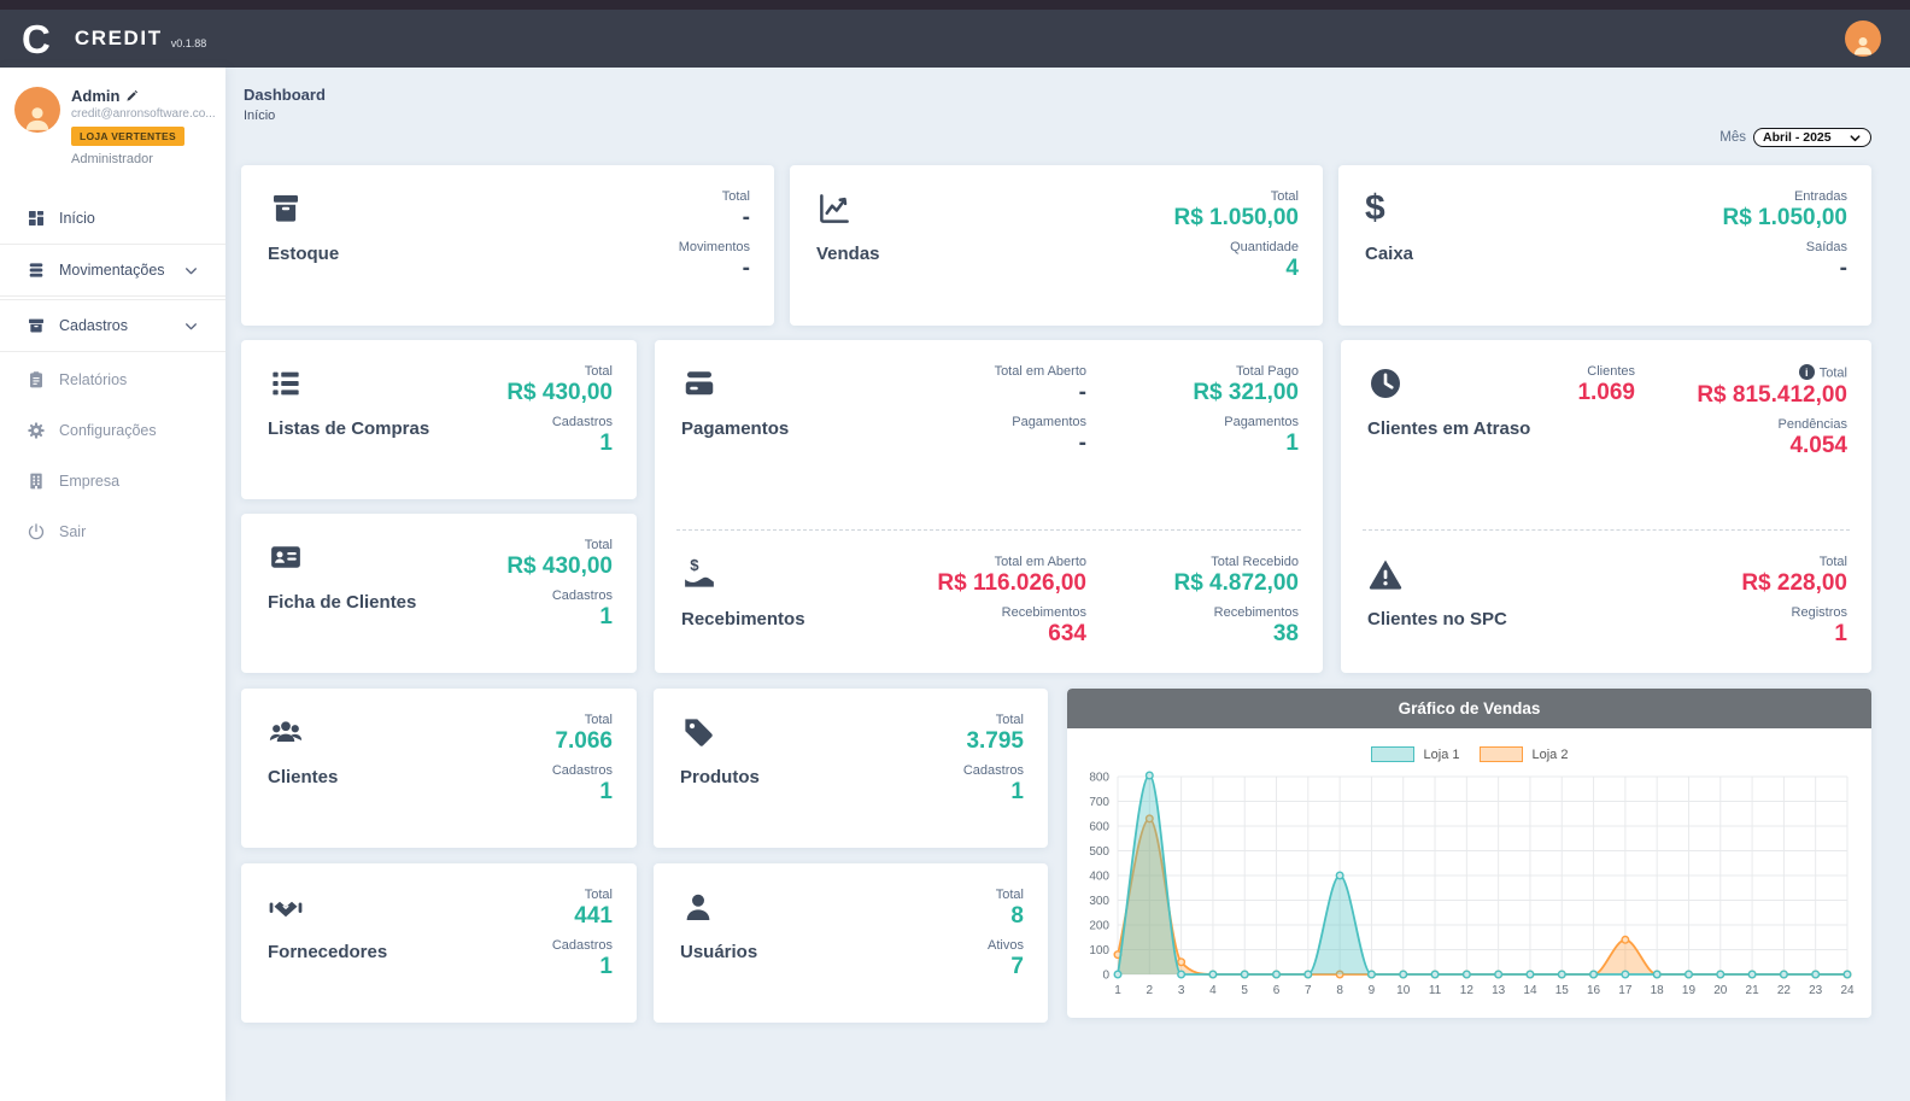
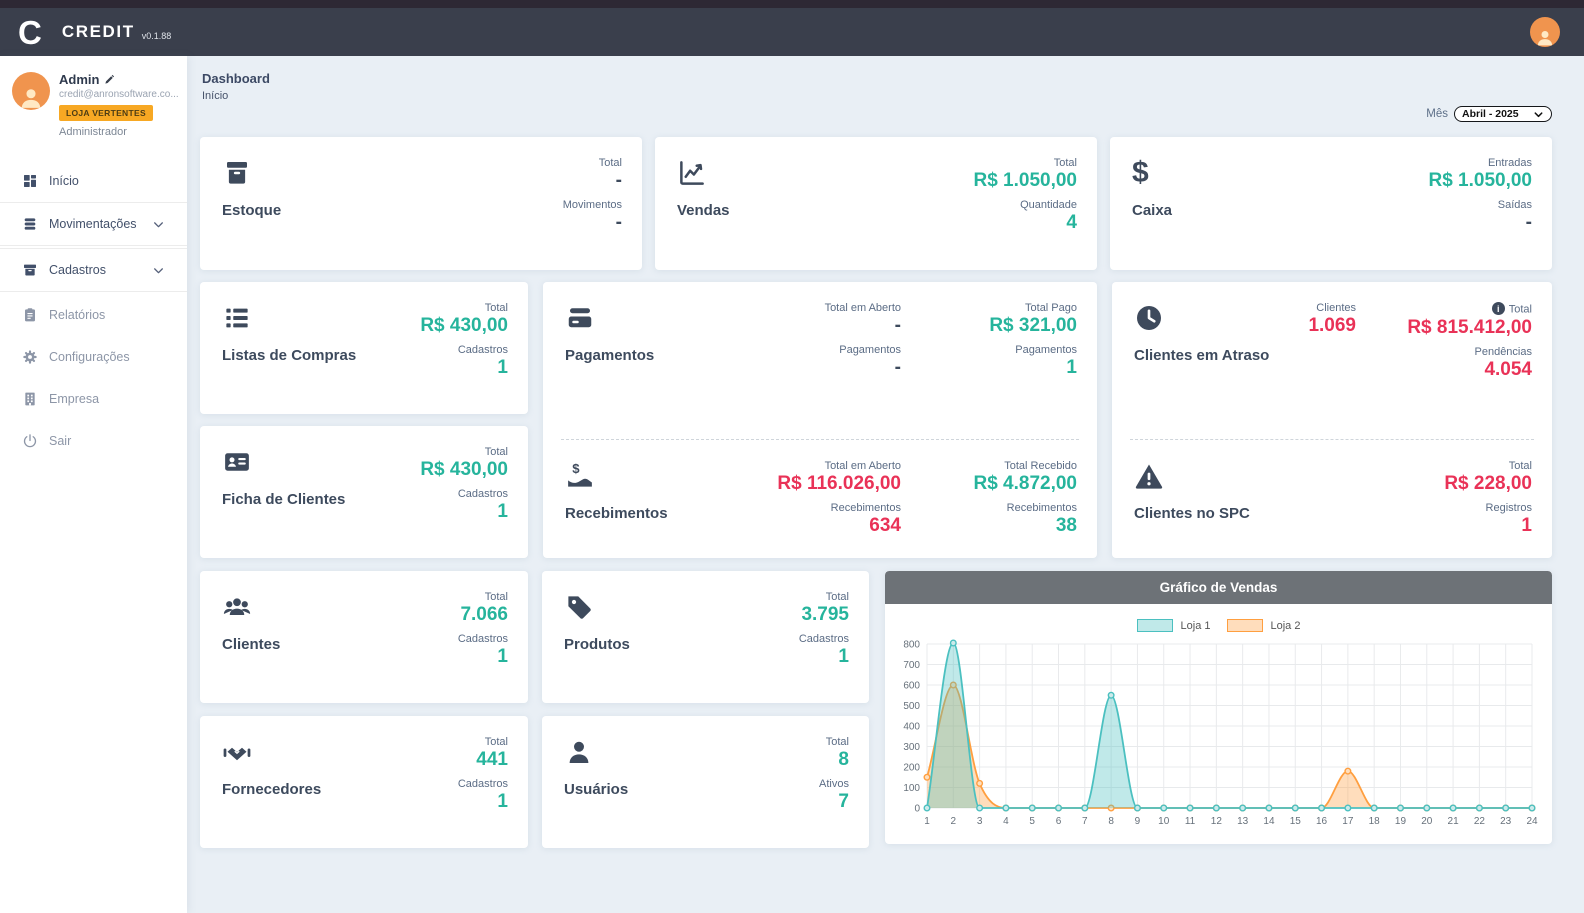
Loja 2/1: 80 -> 150
Loja 2/2: 630 -> 600
Loja 2/3: 50 -> 120
Loja 1/8: 400 -> 550
Loja 2/17: 140 -> 180
